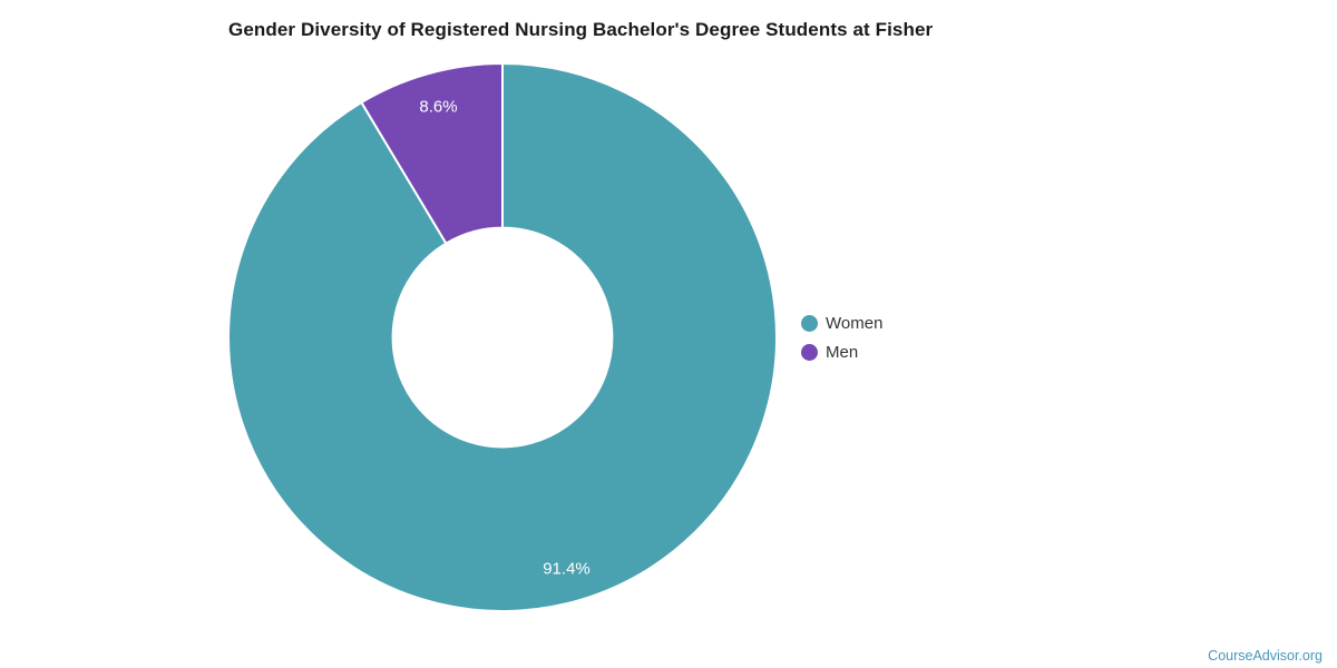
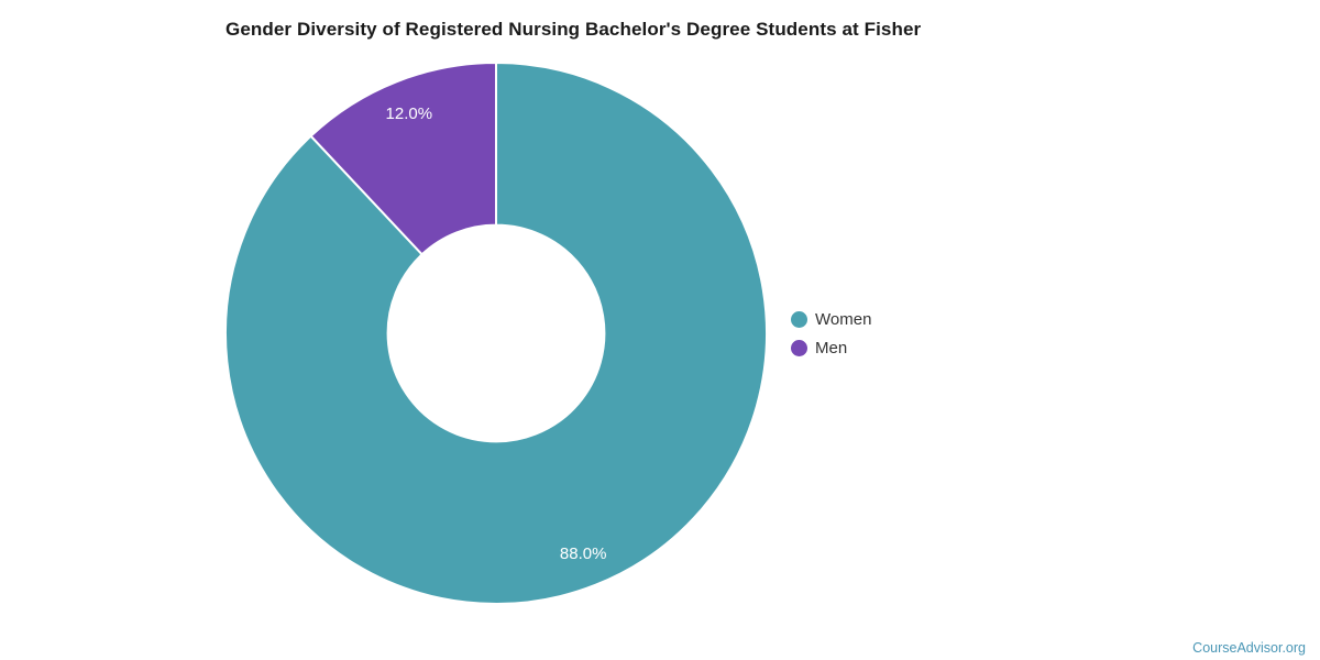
Women: 91.4% -> 88.0%
Men: 8.6% -> 12.0%
